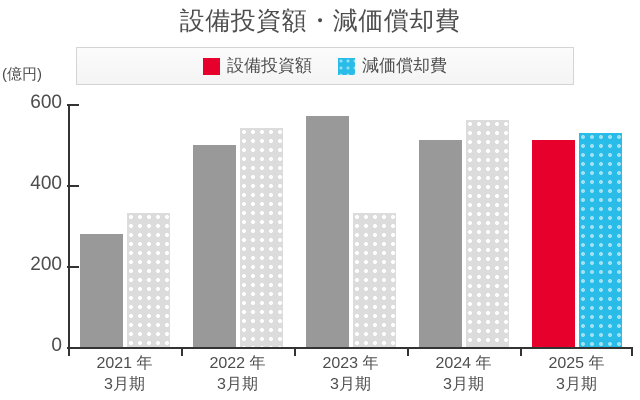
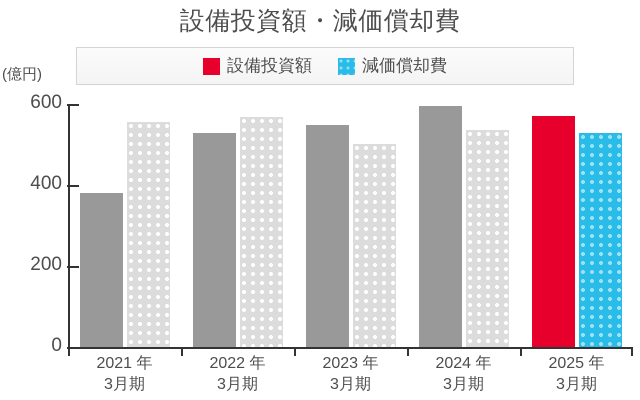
設備投資額/2021年 3月期: 280 -> 380
減価償却費/2021年 3月期: 330 -> 560
設備投資額/2022年 3月期: 500 -> 530
減価償却費/2022年 3月期: 540 -> 570
設備投資額/2023年 3月期: 570 -> 550
減価償却費/2023年 3月期: 330 -> 500
設備投資額/2024年 3月期: 510 -> 600
減価償却費/2024年 3月期: 560 -> 540
設備投資額/2025年 3月期: 510 -> 570
